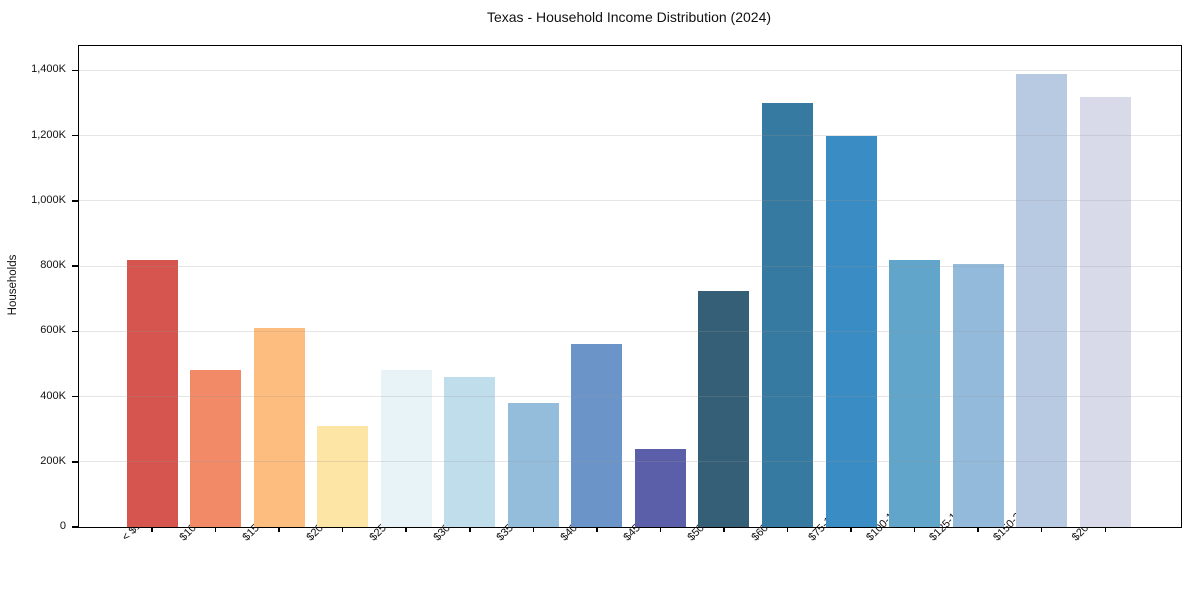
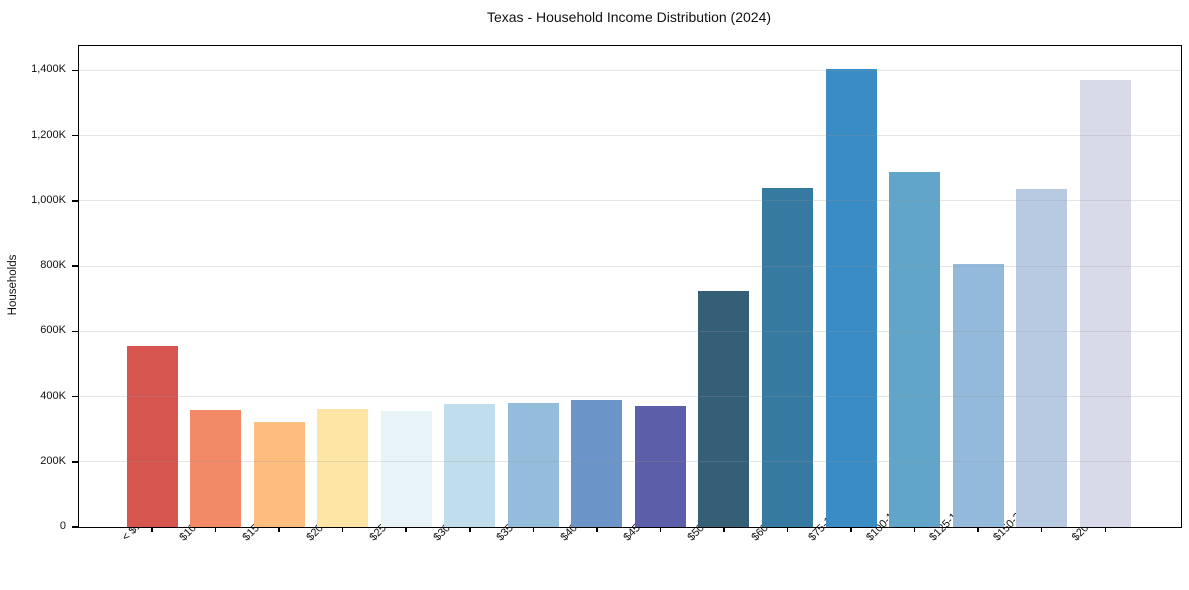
< $10K: 820K -> 560K
$10-15K: 480K -> 360K
$15-20K: 610K -> 320K
$20-25K: 310K -> 360K
$25-30K: 480K -> 360K
$30-35K: 460K -> 380K
$40-45K: 560K -> 390K
$45-50K: 240K -> 370K
$60-75K: 1300K -> 1040K
$75-100K: 1200K -> 1400K
$100-125K: 820K -> 1090K
$150-200K: 1390K -> 1040K
$200K+: 1320K -> 1370K
